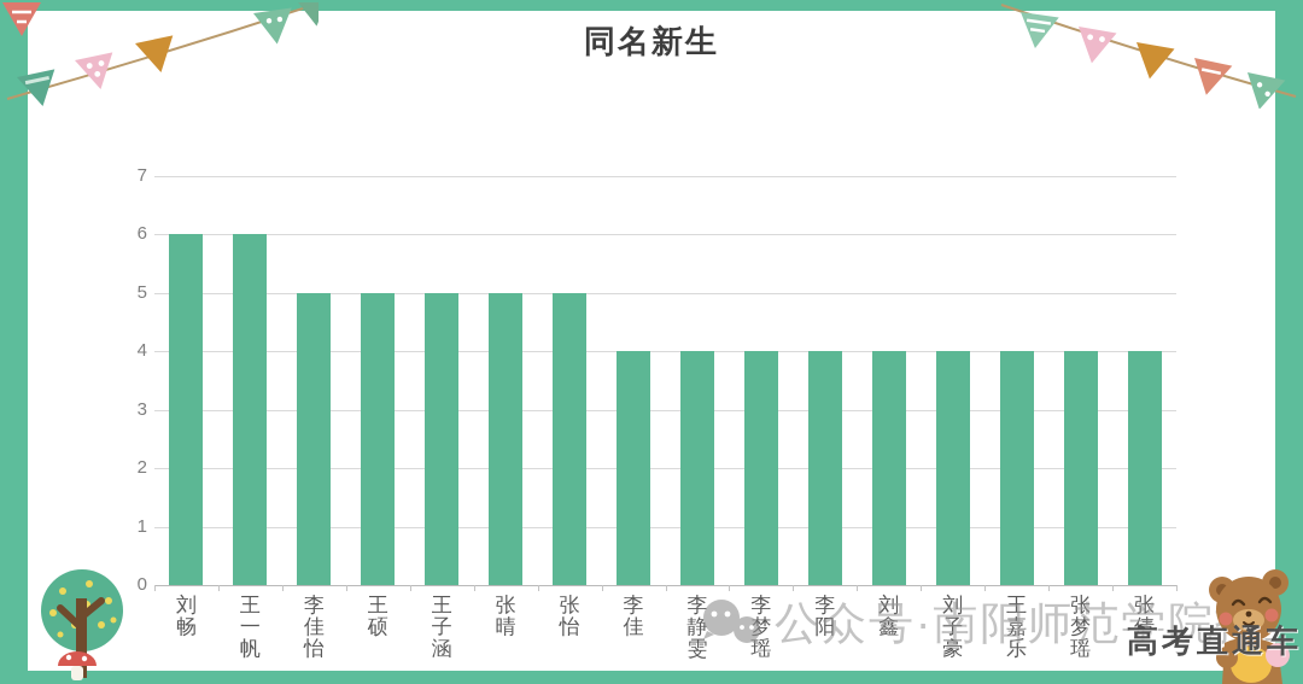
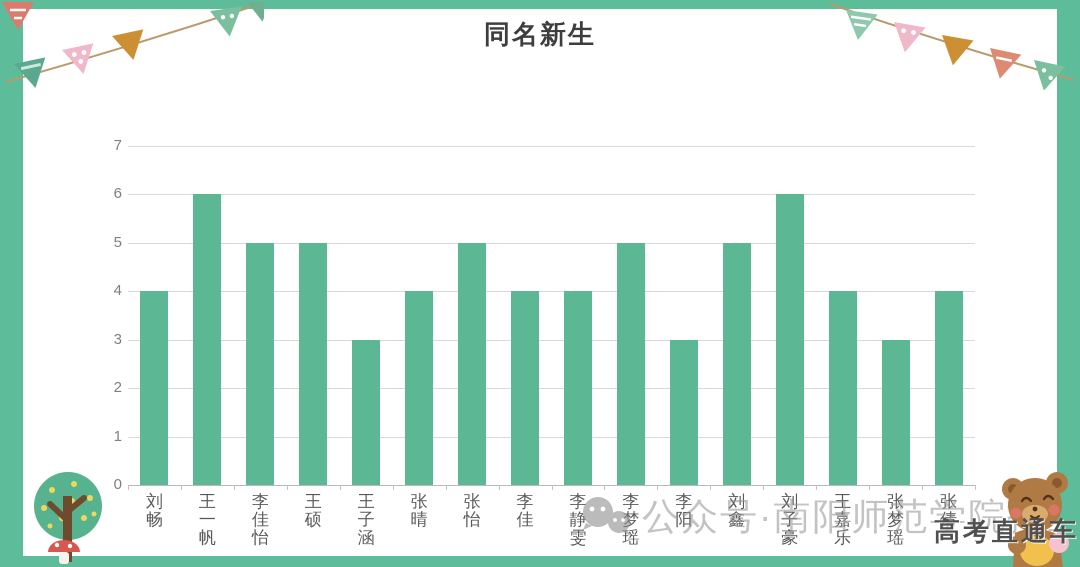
刘畅: 6 -> 4
王子涵: 5 -> 3
张晴: 5 -> 4
李梦瑶: 4 -> 5
李阳: 4 -> 3
刘鑫: 4 -> 5
刘子豪: 4 -> 6
张梦瑶: 4 -> 3
